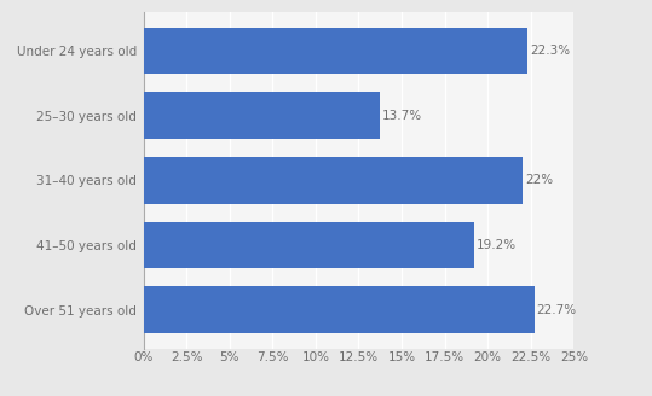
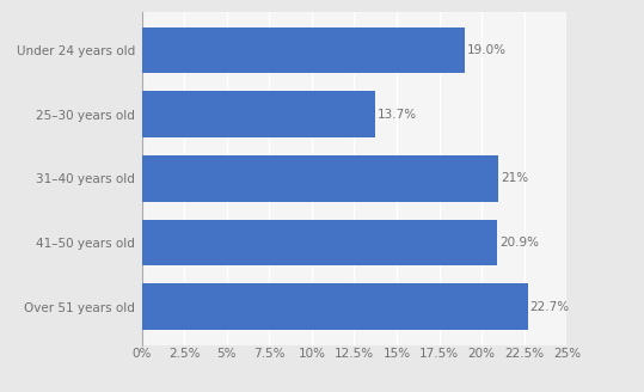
Under 24 years old: 22.3% -> 19.0%
31–40 years old: 22% -> 21%
41–50 years old: 19.2% -> 20.9%
